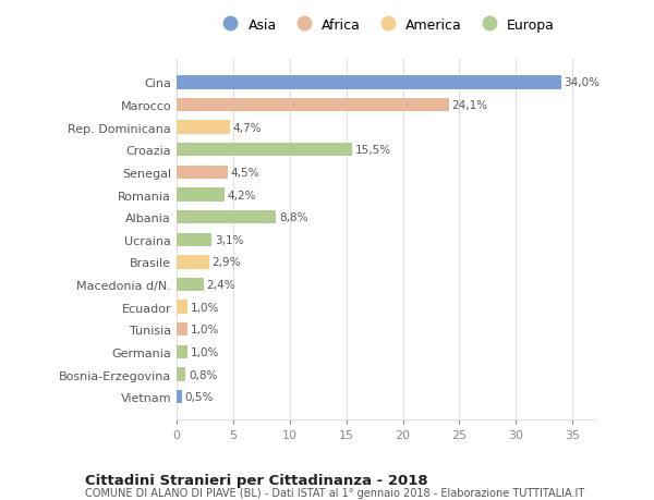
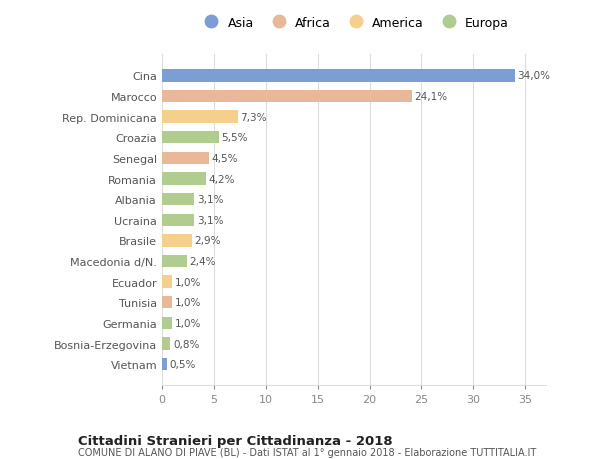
Rep. Dominicana: 4,7% -> 7,3%
Croazia: 15,5% -> 5,5%
Albania: 8,8% -> 3,1%
